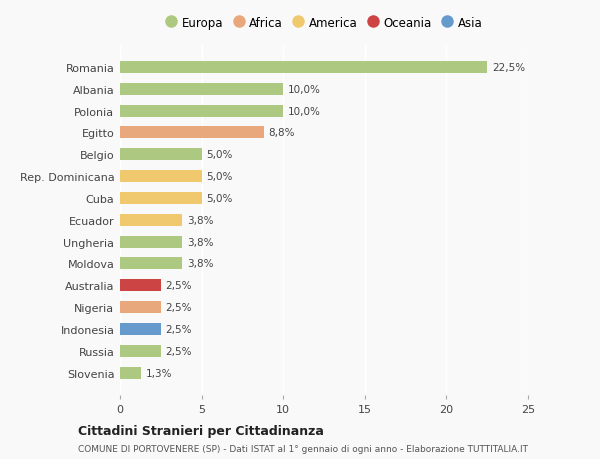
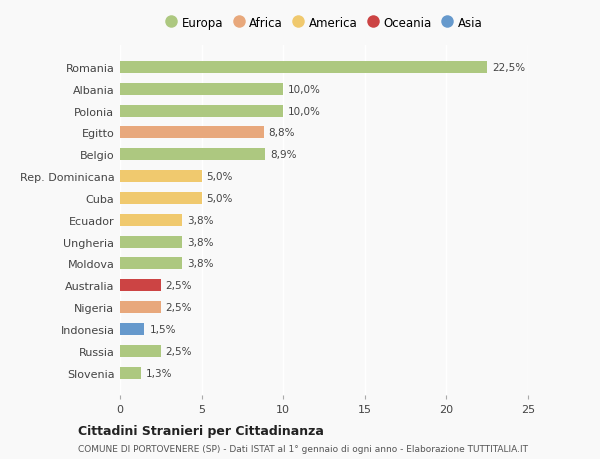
Belgio: 5,0% -> 8,9%
Indonesia: 2,5% -> 1,5%
